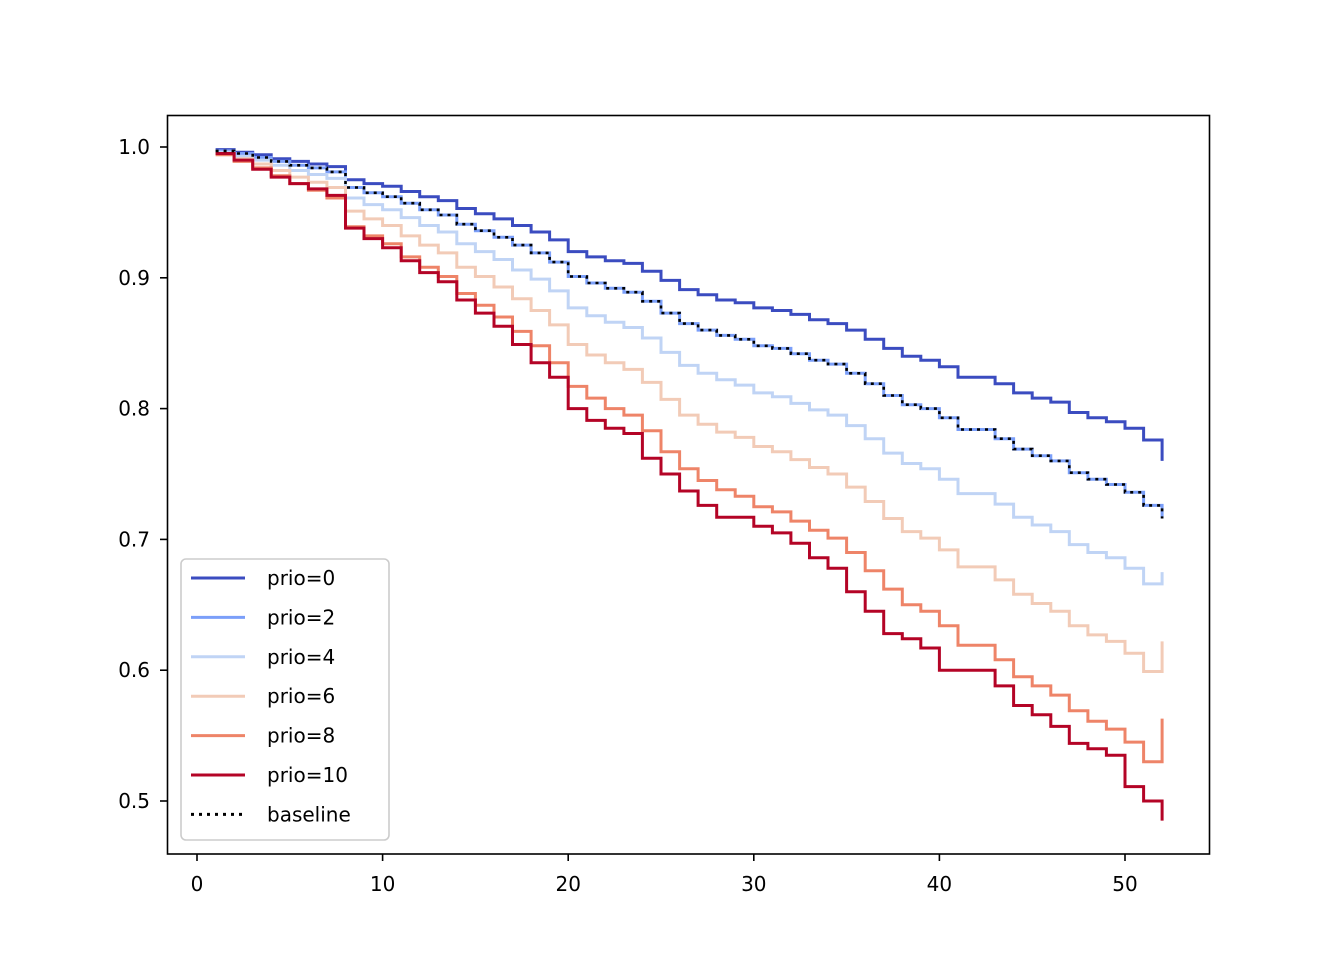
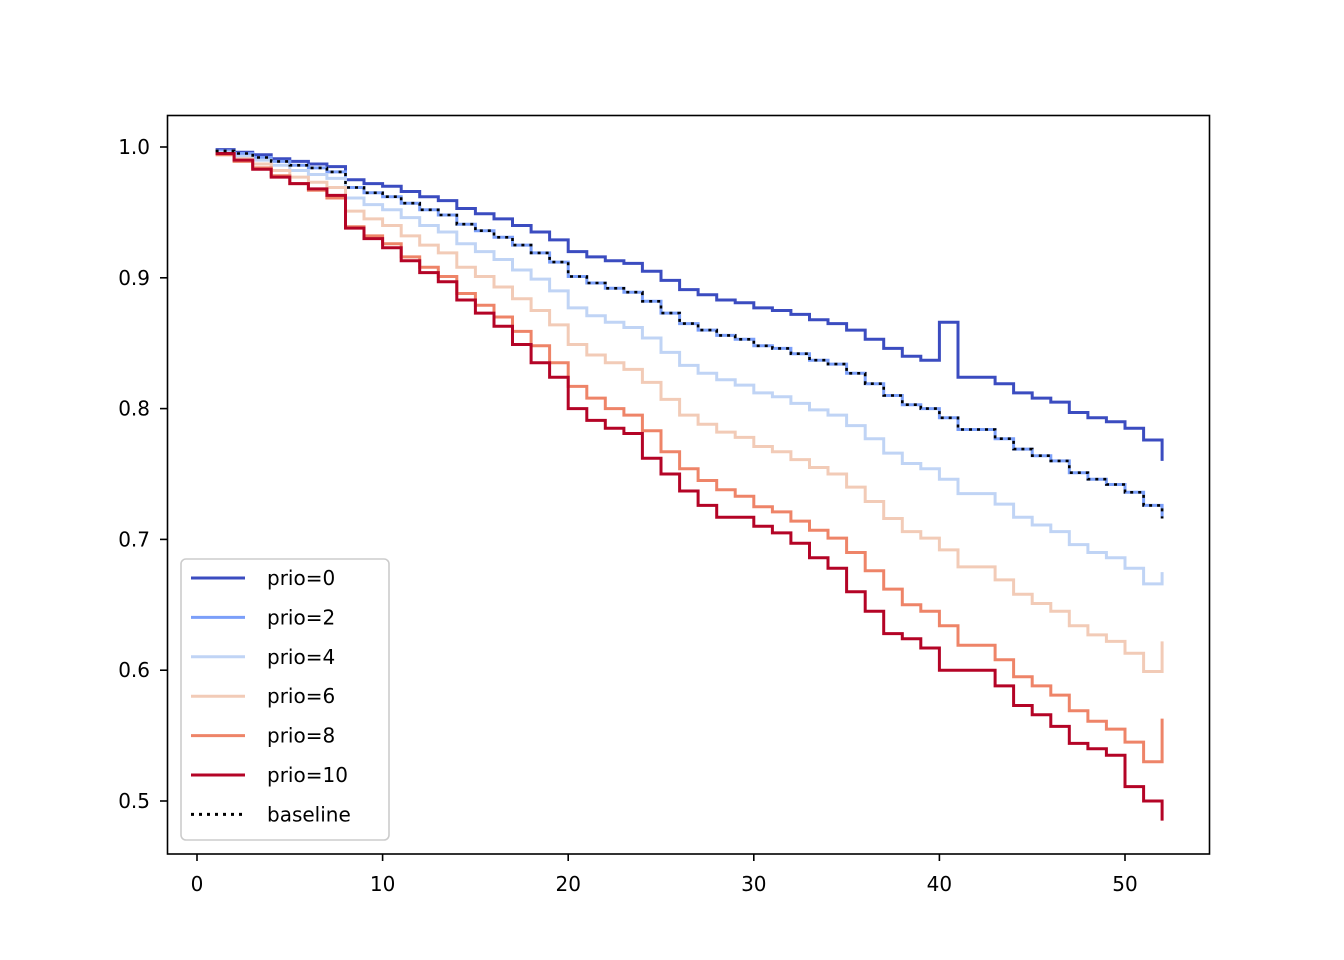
prio=0/40: 0.832 -> 0.866
